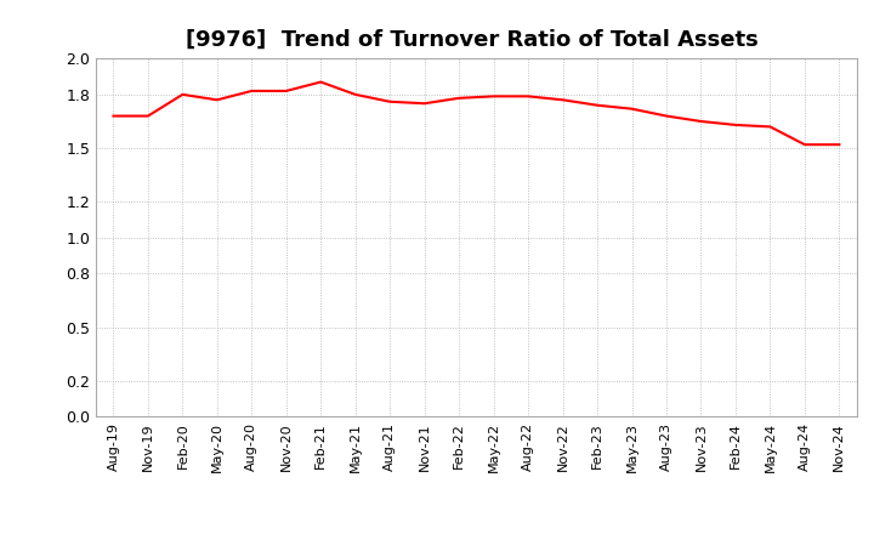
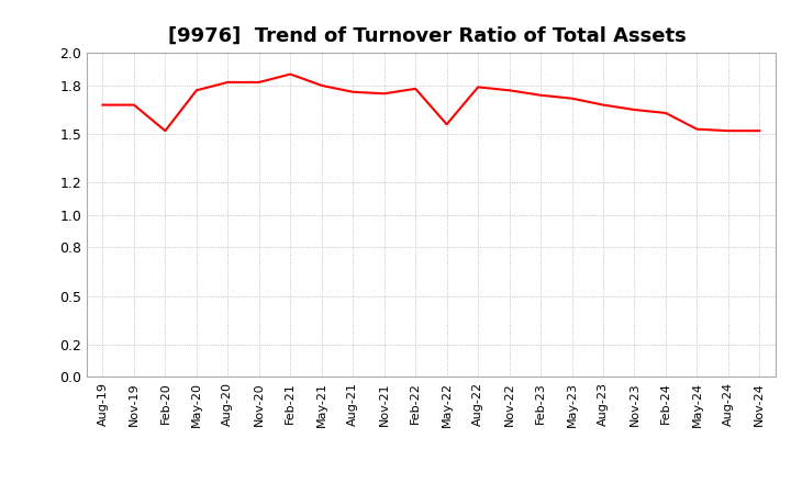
Feb-20: 1.80 -> 1.52
May-22: 1.79 -> 1.56
May-24: 1.62 -> 1.53
